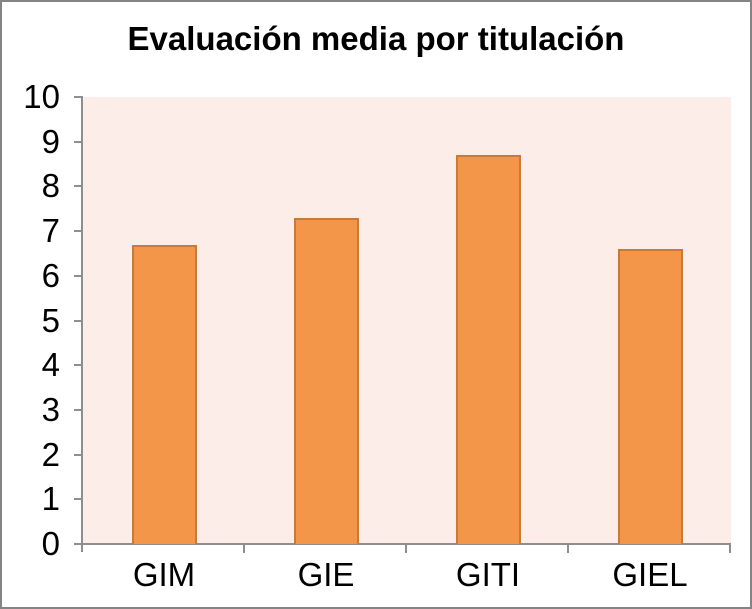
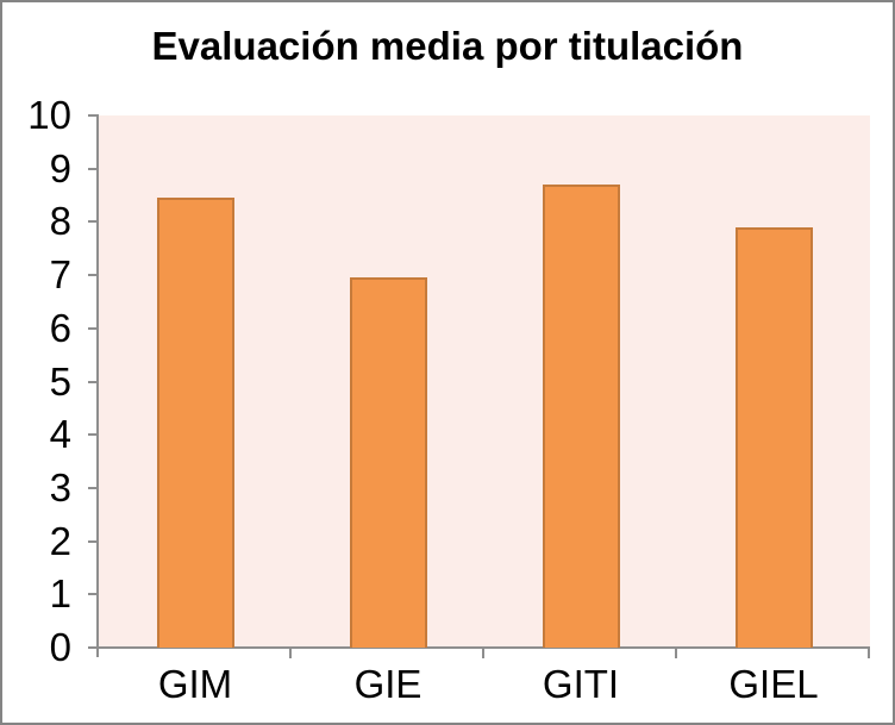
GIM: 6.7 -> 8.4
GIE: 7.3 -> 7.0
GIEL: 6.6 -> 7.9
